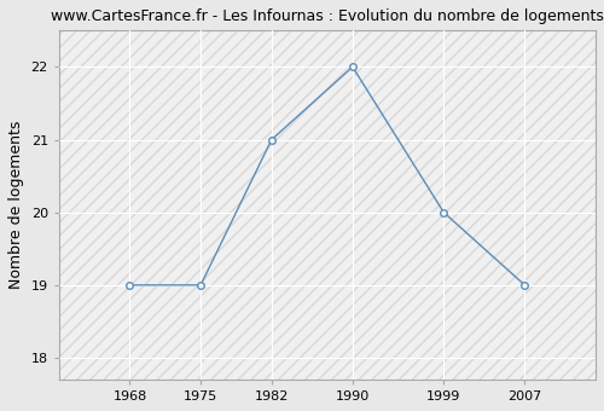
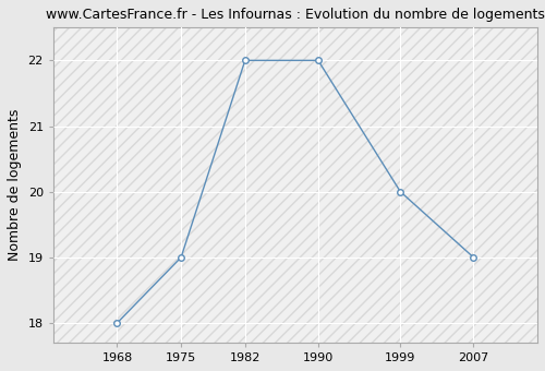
1968: 19 -> 18
1982: 21 -> 22
